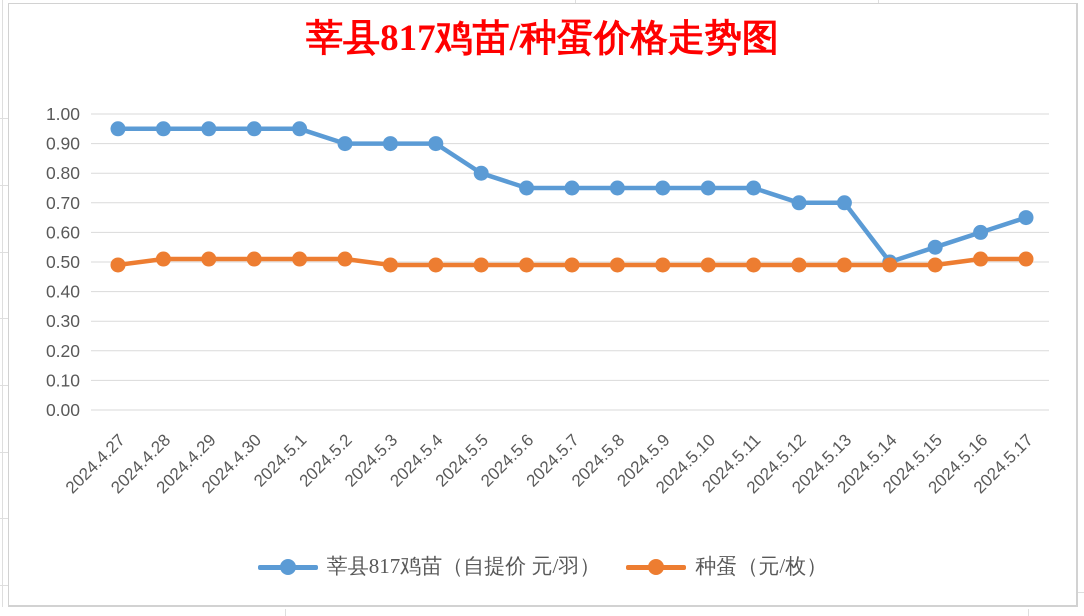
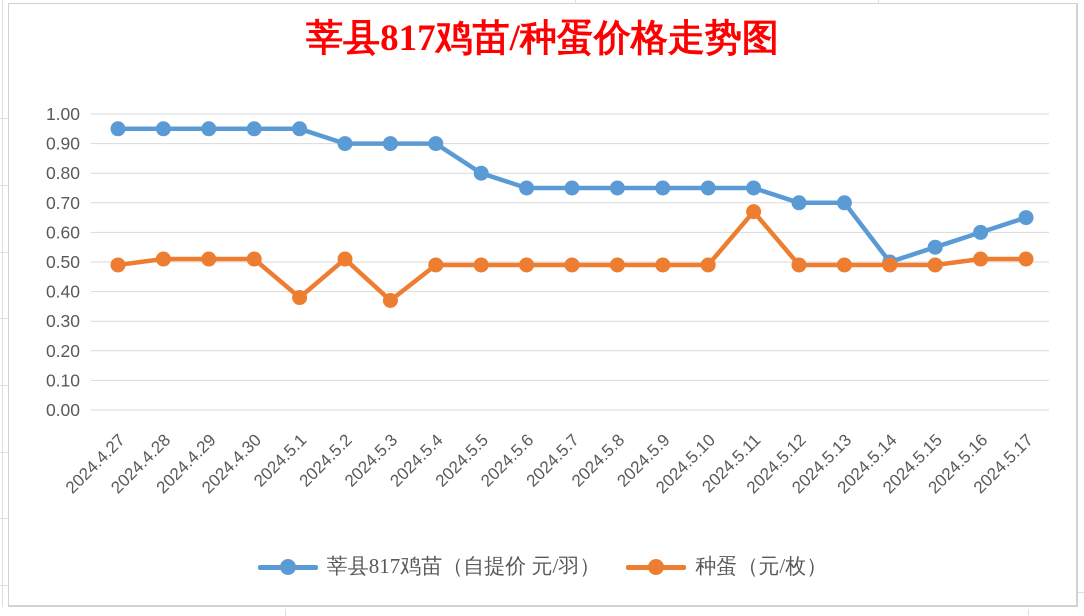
种蛋（元/枚）/2024.5.1: 0.51 -> 0.38
种蛋（元/枚）/2024.5.3: 0.49 -> 0.37
种蛋（元/枚）/2024.5.11: 0.49 -> 0.67
